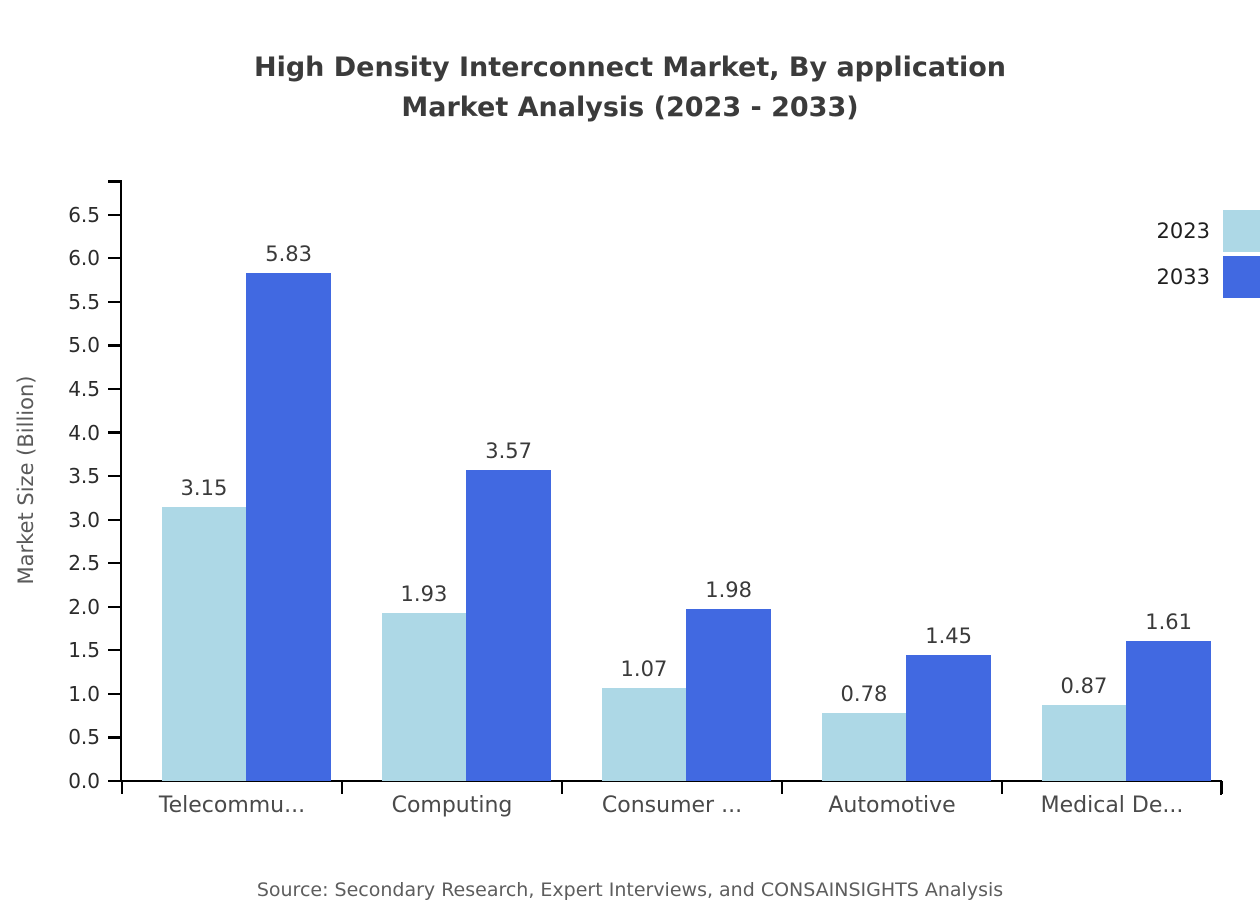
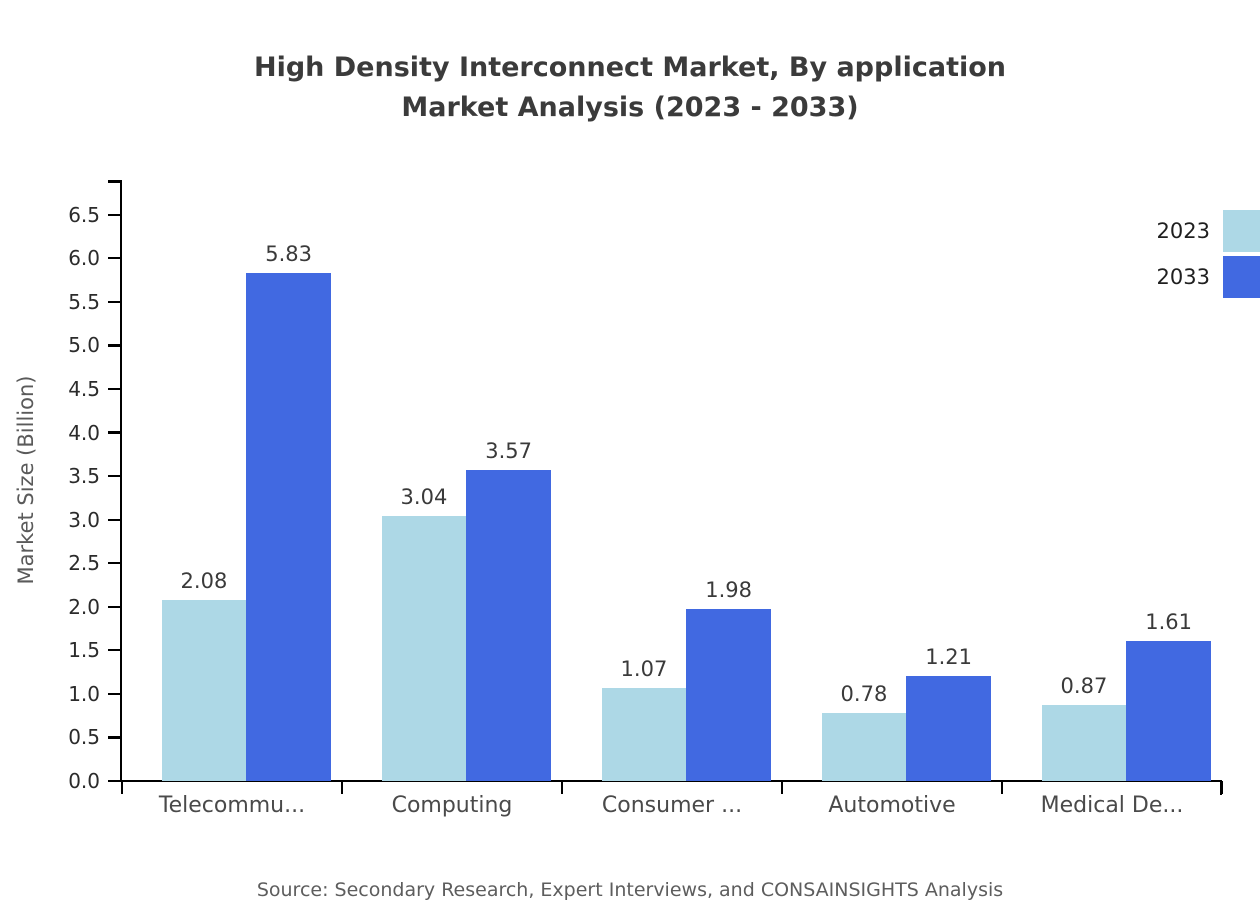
2023/Telecommu...: 3.15 -> 2.08
2023/Computing: 1.93 -> 3.04
2033/Automotive: 1.45 -> 1.21
